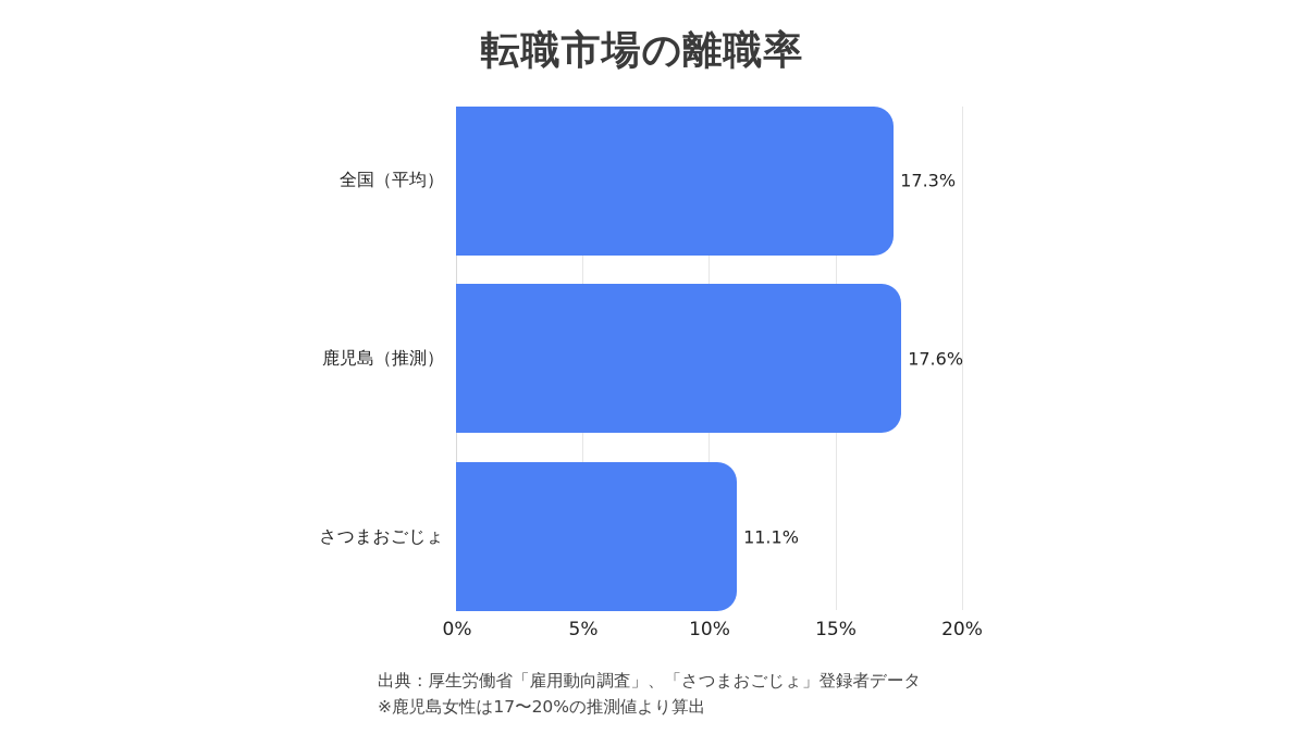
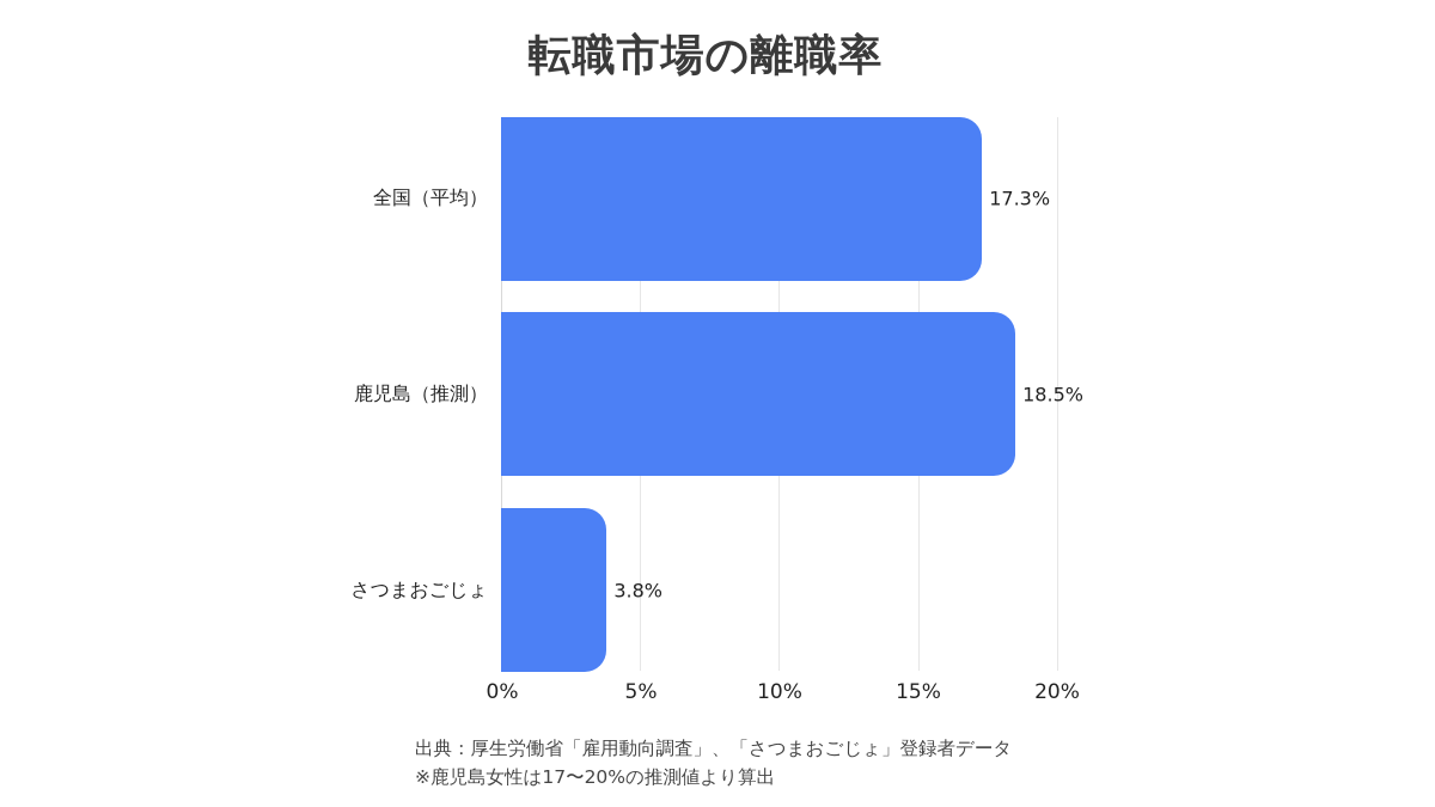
鹿児島（推測）: 17.6% -> 18.5%
さつまおごじょ: 11.1% -> 3.8%
